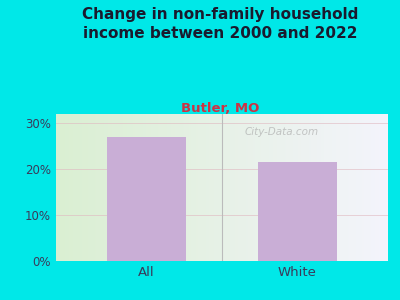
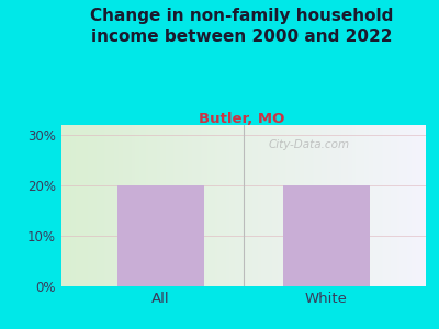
All: 27.0% -> 20.0%
White: 21.5% -> 20.0%
